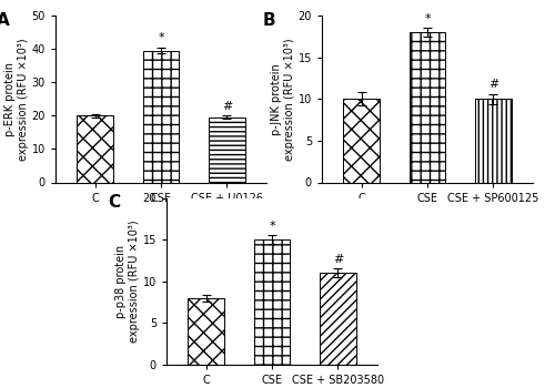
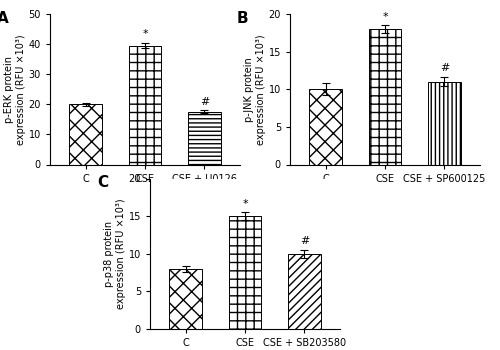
CSE + U0126: 19.5 -> 17.5
CSE + SP600125: 10 -> 11
CSE + SB203580: 11 -> 10
